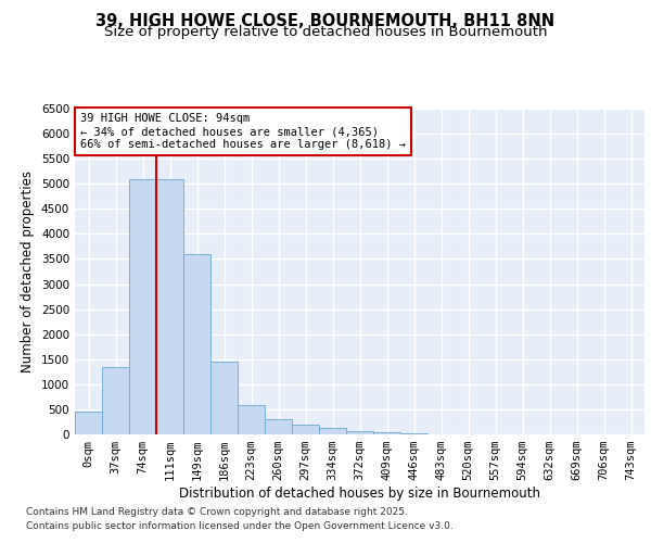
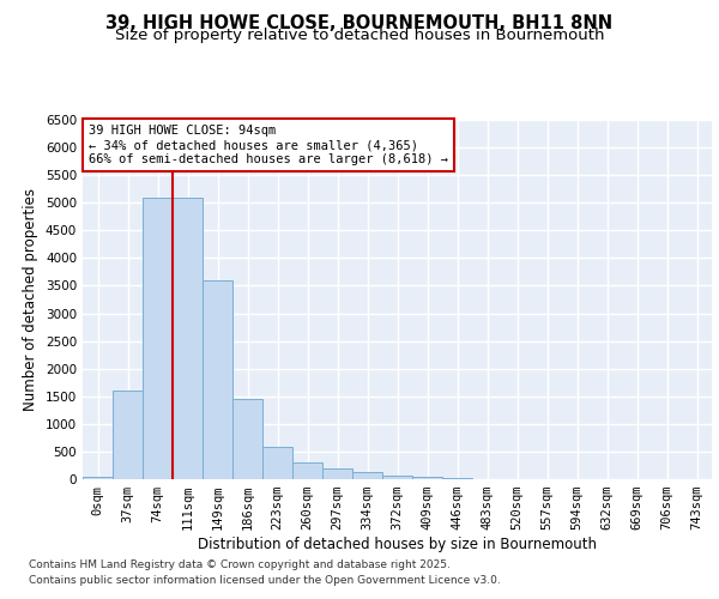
0sqm: 450 -> 50
37sqm: 1350 -> 1600
